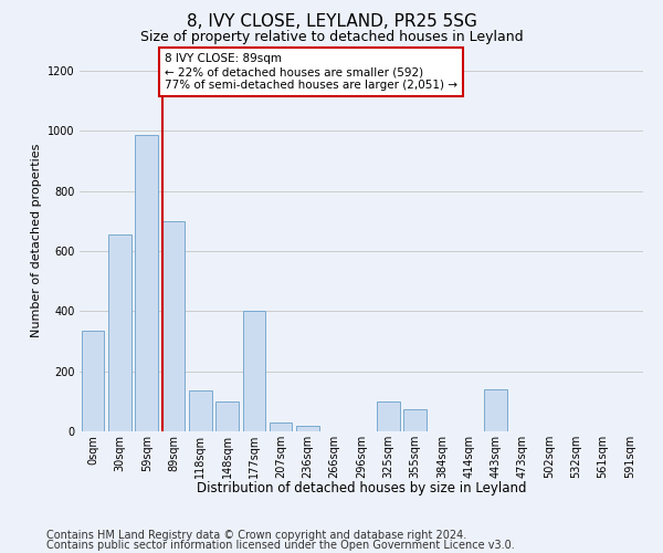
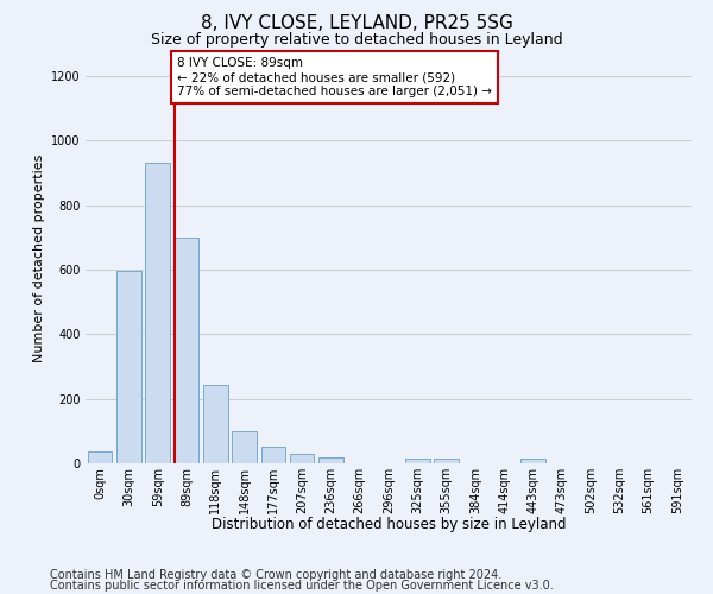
0sqm: 335 -> 35
30sqm: 655 -> 595
59sqm: 985 -> 930
118sqm: 135 -> 243
177sqm: 400 -> 53
325sqm: 100 -> 13
355sqm: 75 -> 13
443sqm: 140 -> 13
